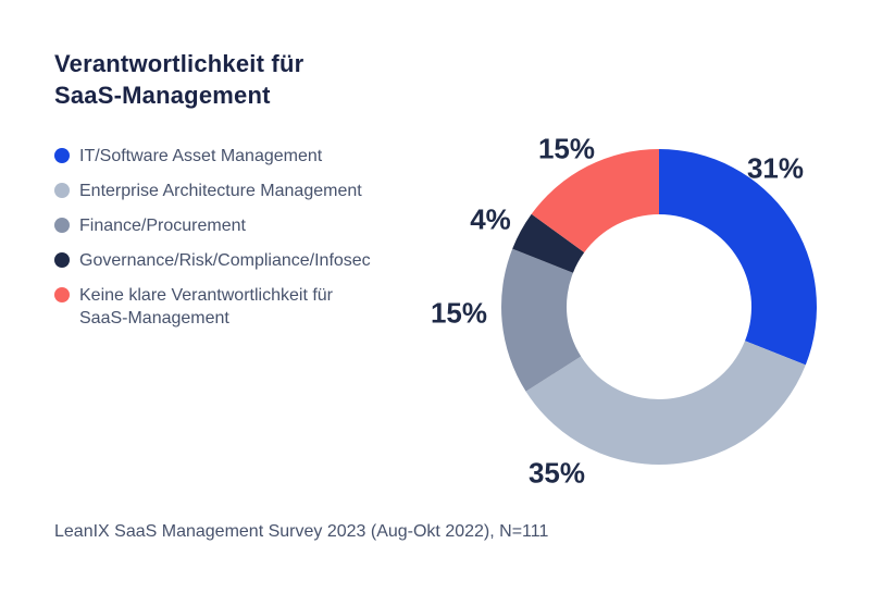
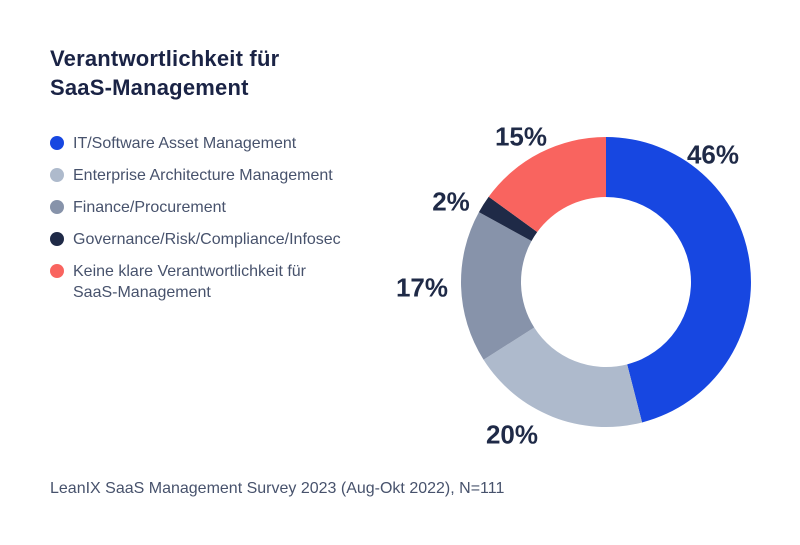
IT/Software Asset Management: 31% -> 46%
Enterprise Architecture Management: 35% -> 20%
Finance/Procurement: 15% -> 17%
Governance/Risk/Compliance/Infosec: 4% -> 2%
